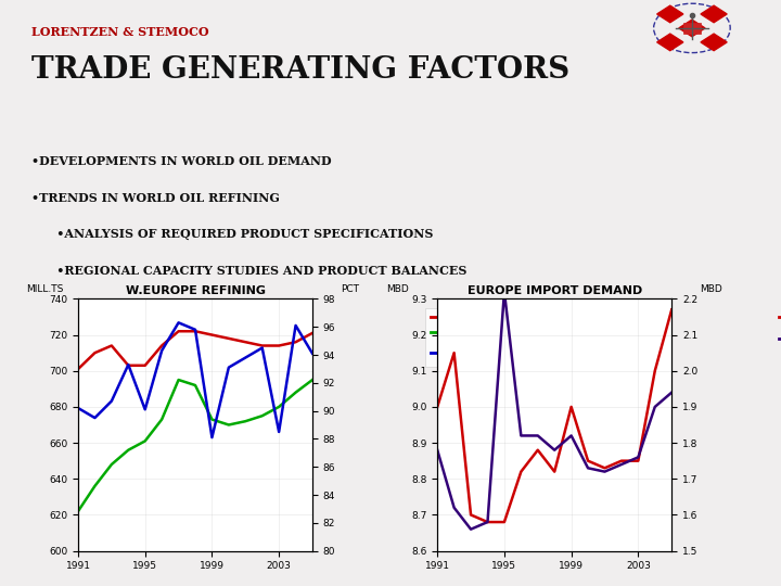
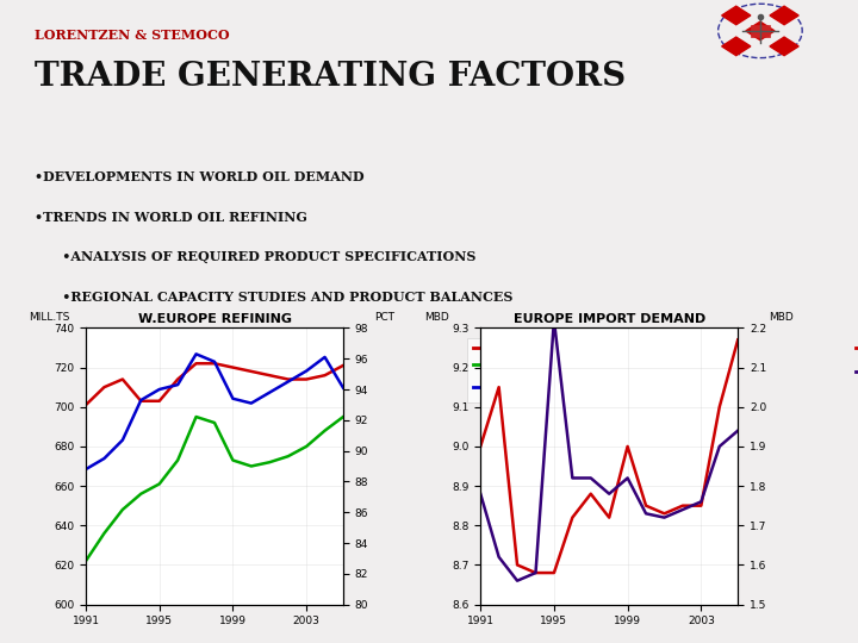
W.EUROPE REFINING/Op. Rate (Right)/1991: 90.2 -> 88.8
W.EUROPE REFINING/Op. Rate (Right)/1995: 90.1 -> 94.0
W.EUROPE REFINING/Op. Rate (Right)/1999: 88.1 -> 93.4
W.EUROPE REFINING/Op. Rate (Right)/2003: 88.5 -> 95.2
